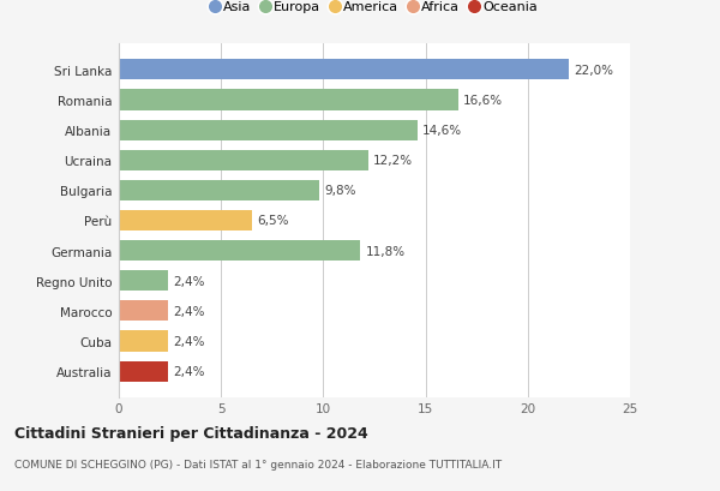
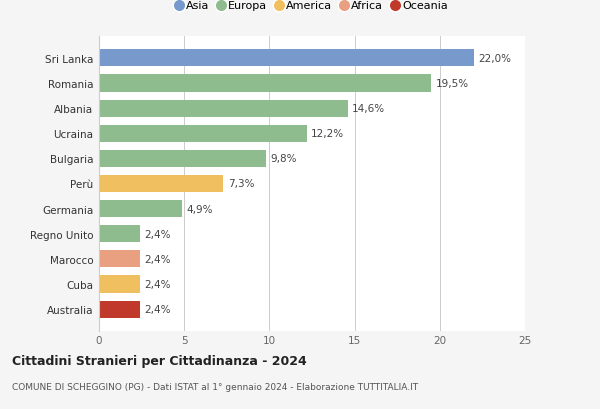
Romania: 16,6% -> 19,5%
Perù: 6,5% -> 7,3%
Germania: 11,8% -> 4,9%
